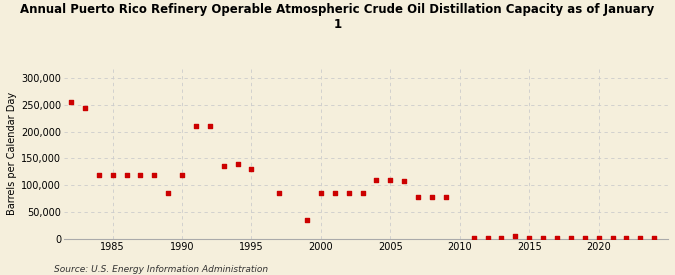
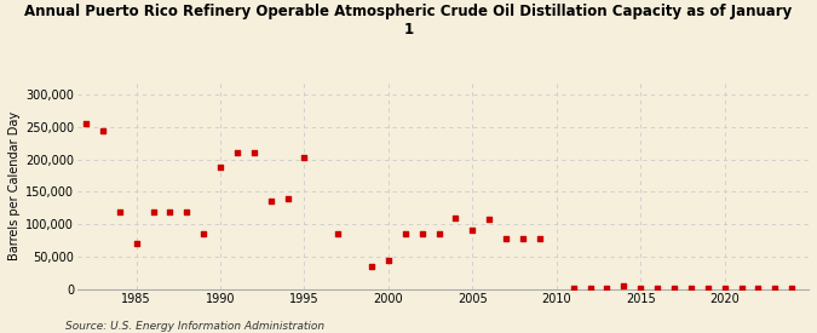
1985: 120,000 -> 70,000
1990: 120,000 -> 188,000
1995: 130,000 -> 204,000
2000: 85,000 -> 44,000
2005: 110,000 -> 92,000
